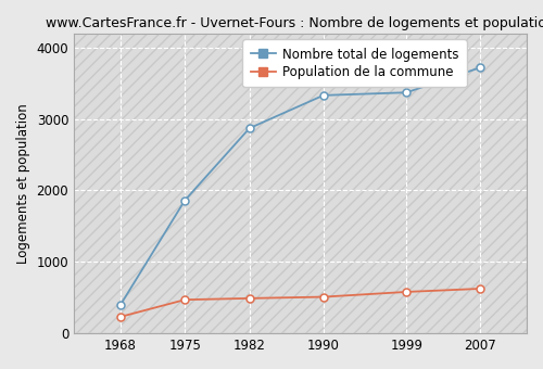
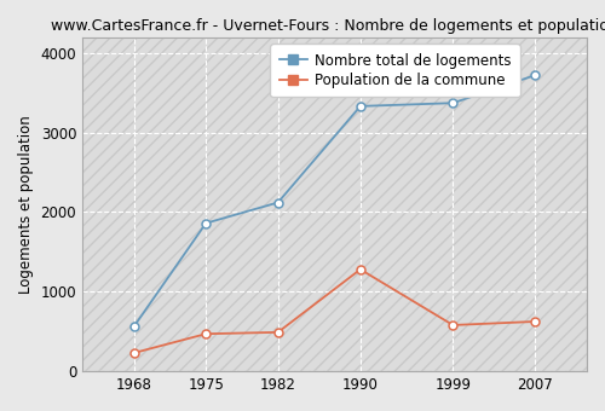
Nombre total de logements/1968: 390 -> 560
Nombre total de logements/1982: 2870 -> 2120
Population de la commune/1990: 510 -> 1280
